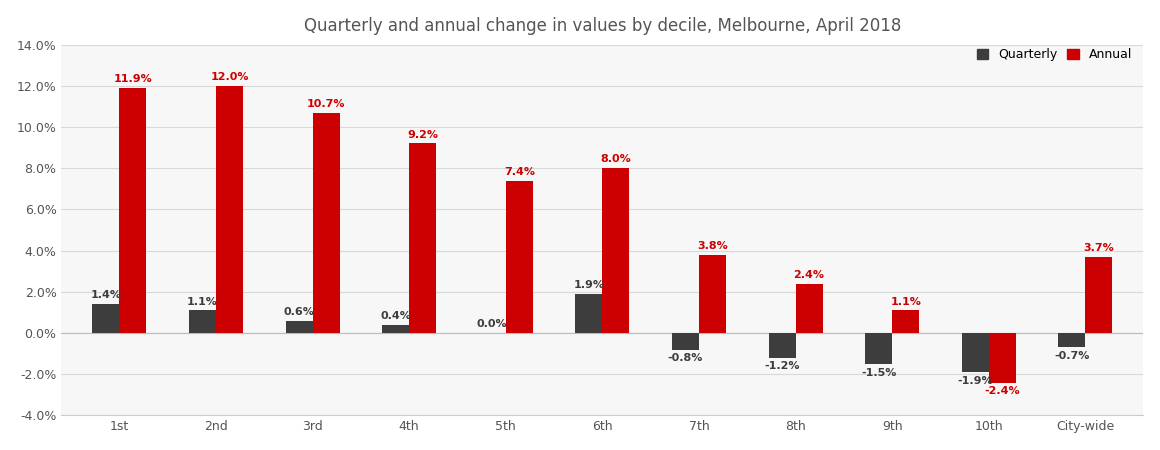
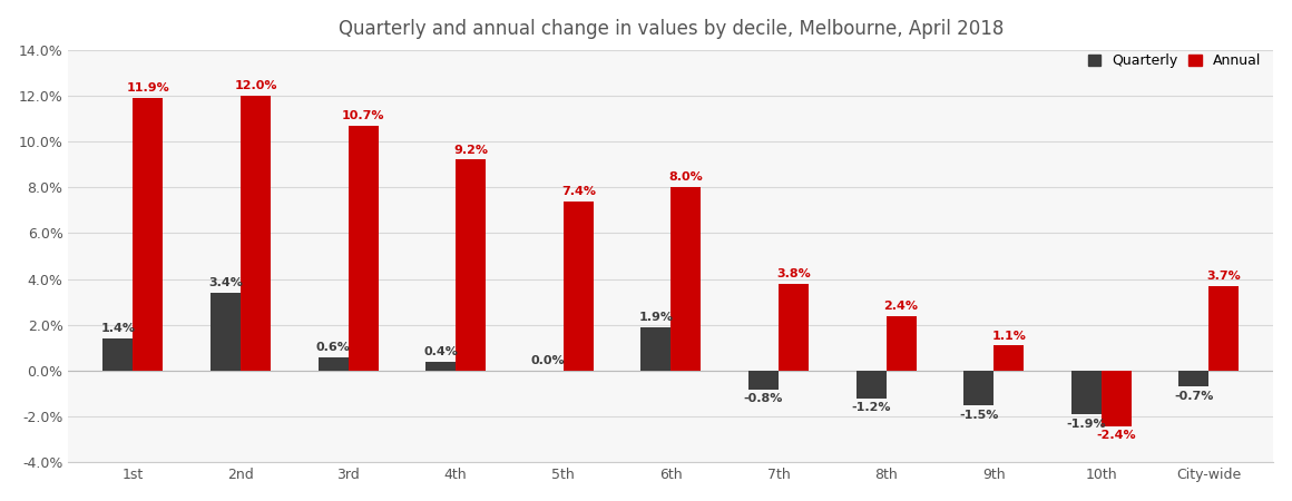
Quarterly/2nd: 1.1% -> 3.4%
